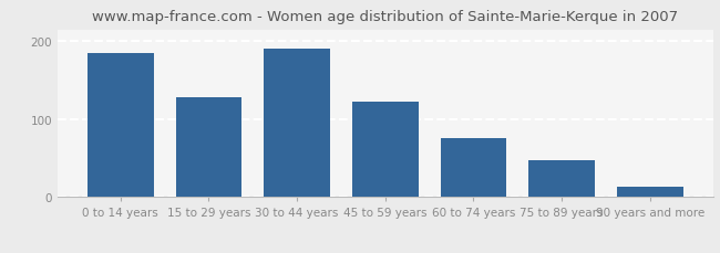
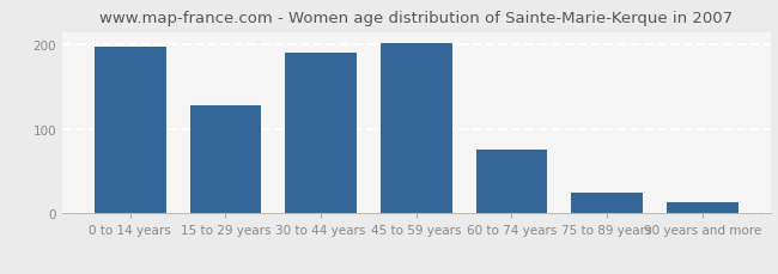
0 to 14 years: 185 -> 198
45 to 59 years: 122 -> 202
75 to 89 years: 47 -> 24
